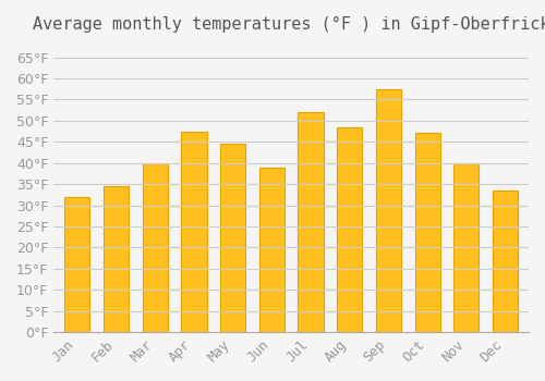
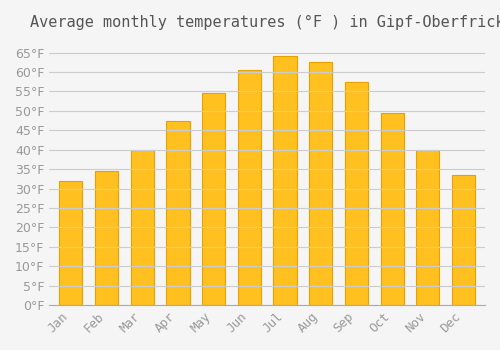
May: 44.5°F -> 54.5°F
Jun: 39.0°F -> 60.5°F
Jul: 52.0°F -> 64.0°F
Aug: 48.5°F -> 62.5°F
Oct: 47.0°F -> 49.5°F
